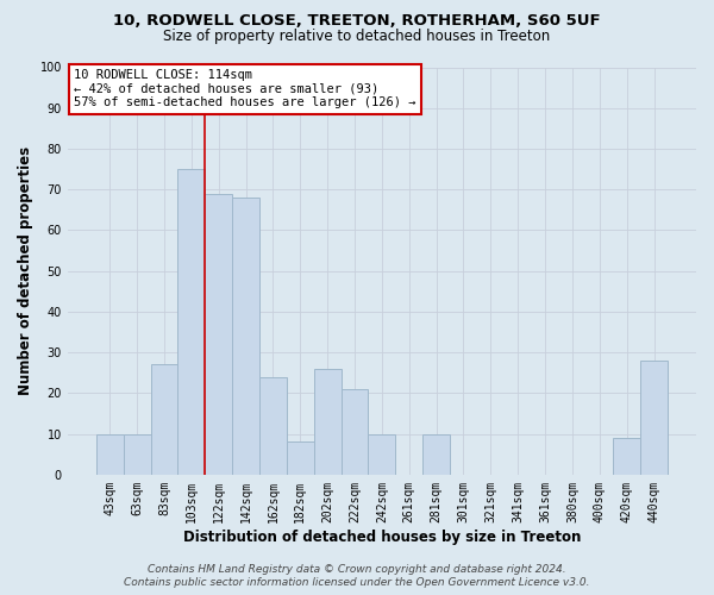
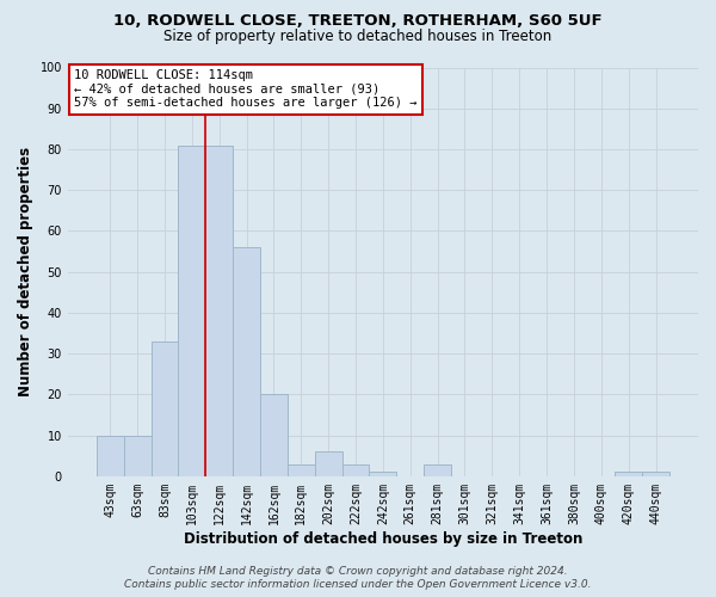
83sqm: 27 -> 33
103sqm: 75 -> 81
122sqm: 69 -> 81
142sqm: 68 -> 56
162sqm: 24 -> 20
182sqm: 8 -> 3
202sqm: 26 -> 6
222sqm: 21 -> 3
242sqm: 10 -> 1
281sqm: 10 -> 3
420sqm: 9 -> 1
440sqm: 28 -> 1
